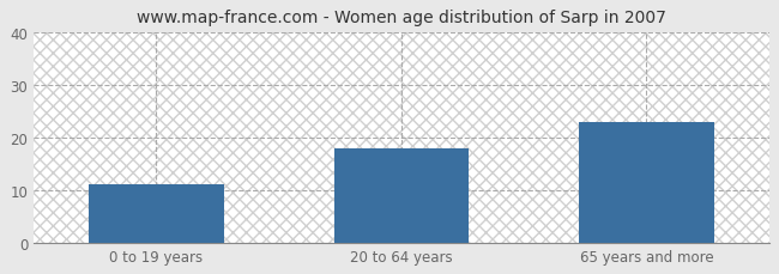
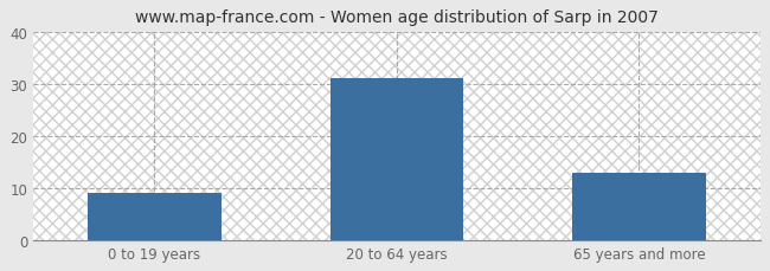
0 to 19 years: 11 -> 9
20 to 64 years: 18 -> 31
65 years and more: 23 -> 13
